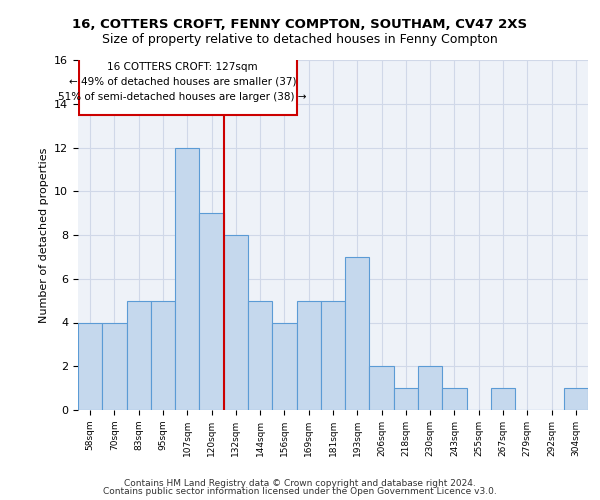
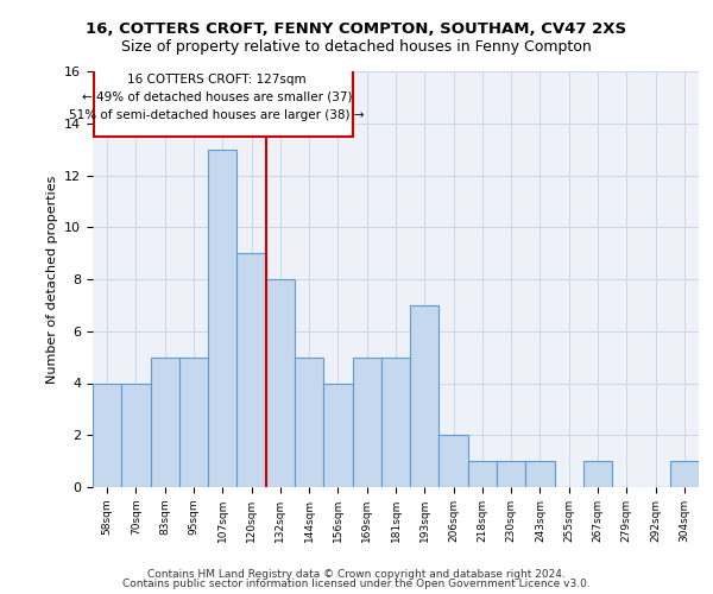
107sqm: 12 -> 13
230sqm: 2 -> 1
